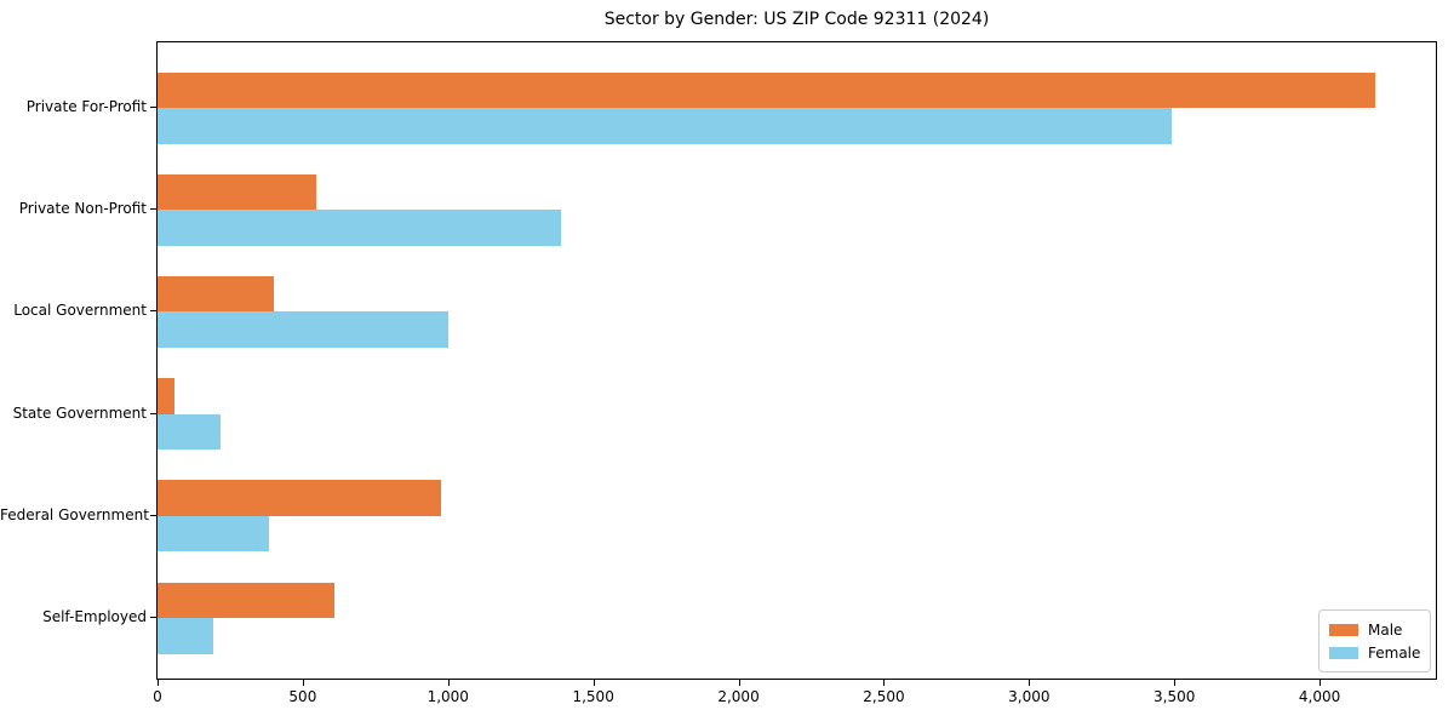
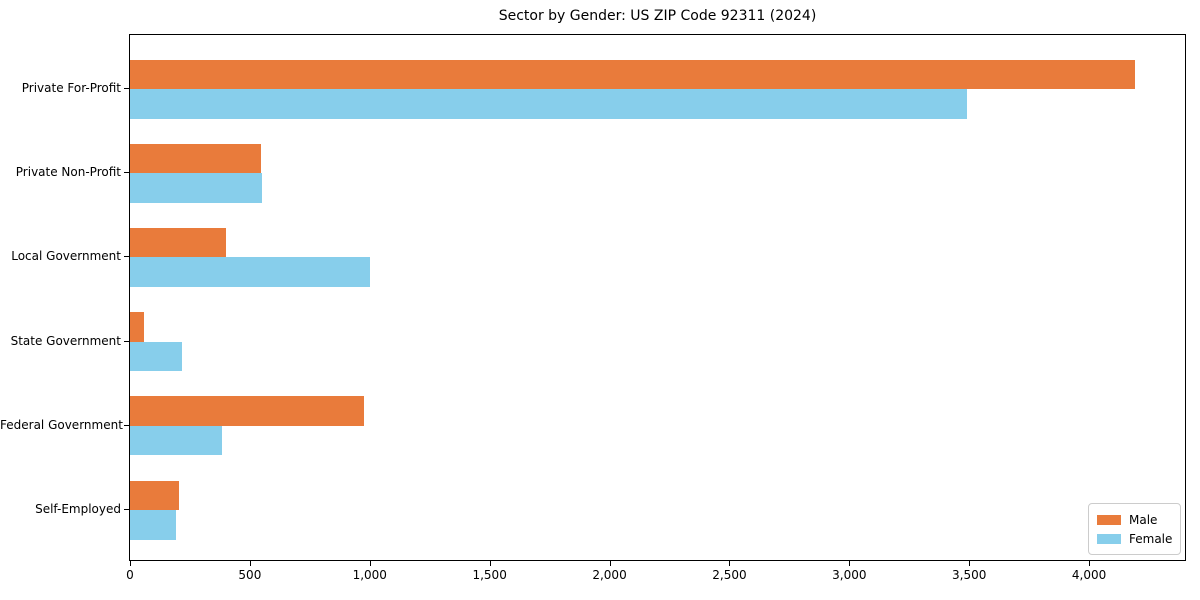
Female/Private Non-Profit: 1390 -> 550
Male/Self-Employed: 610 -> 200
